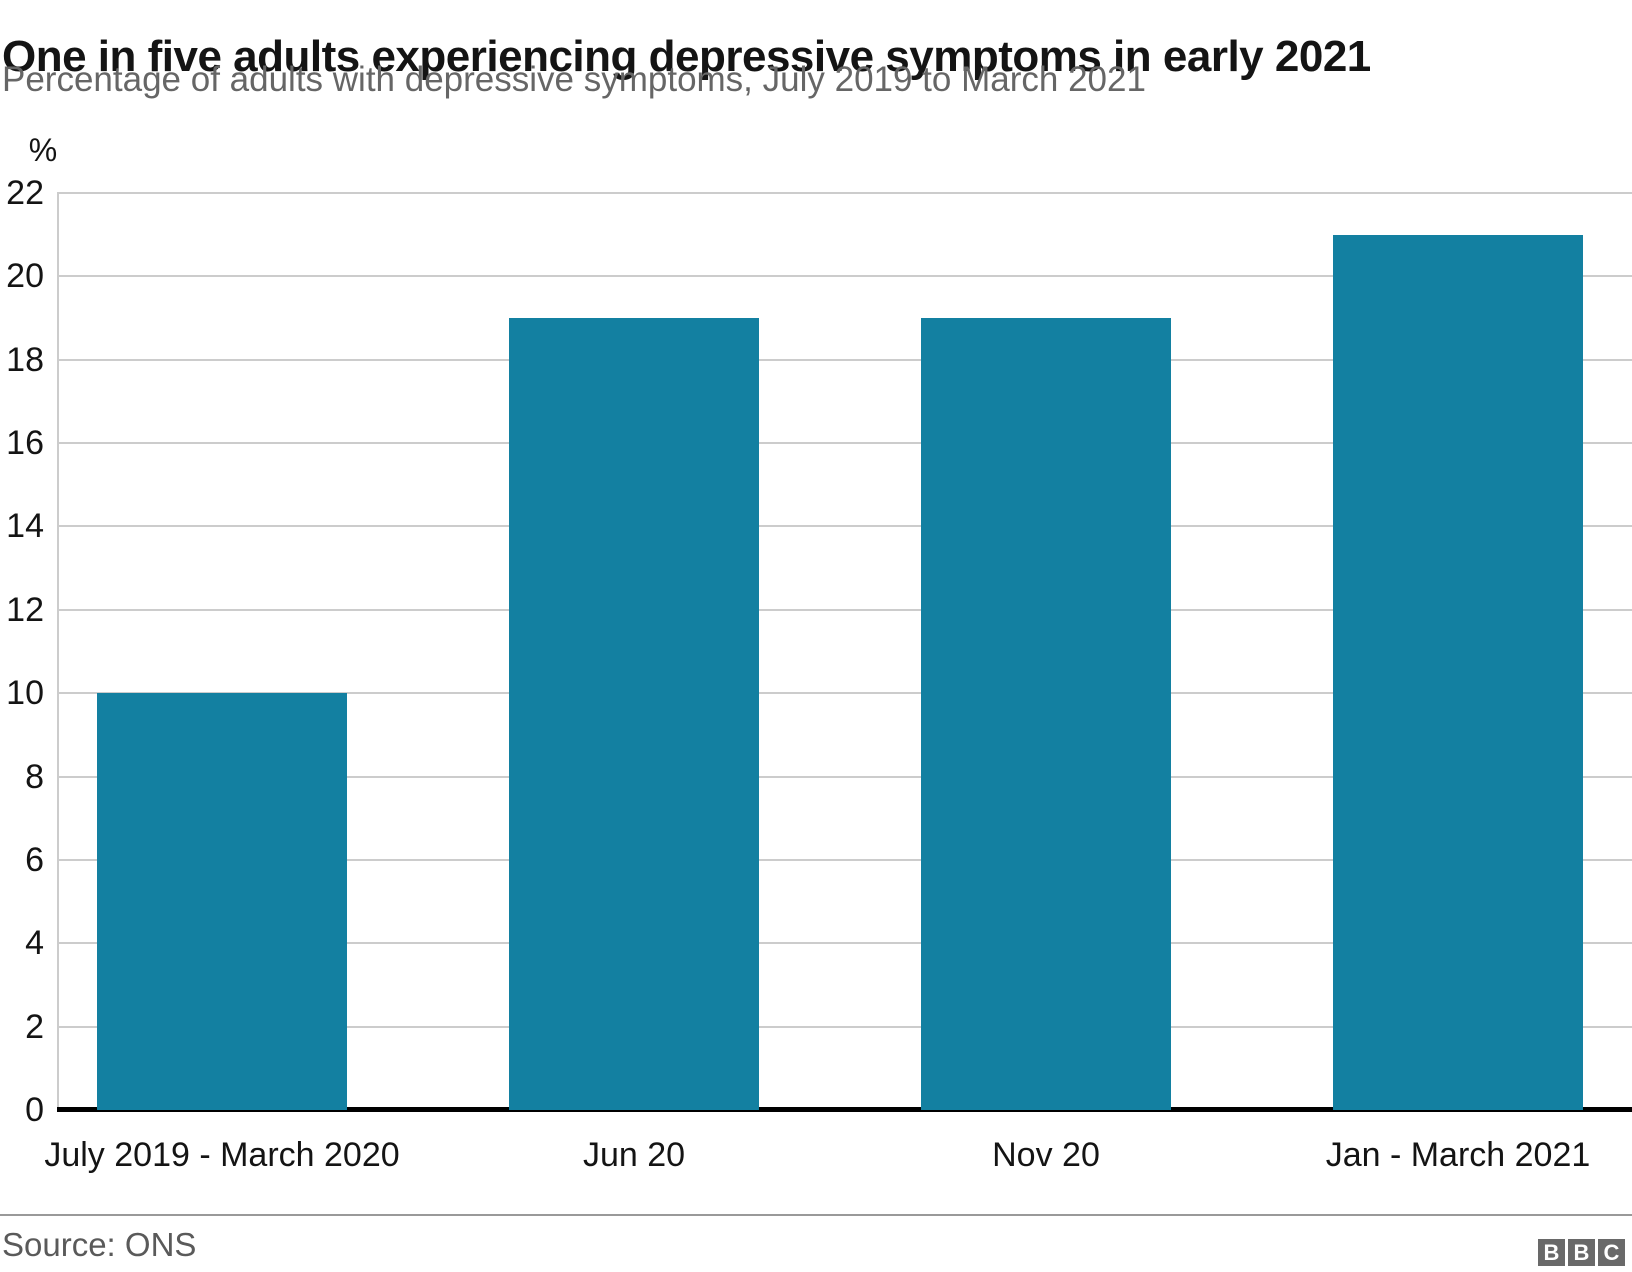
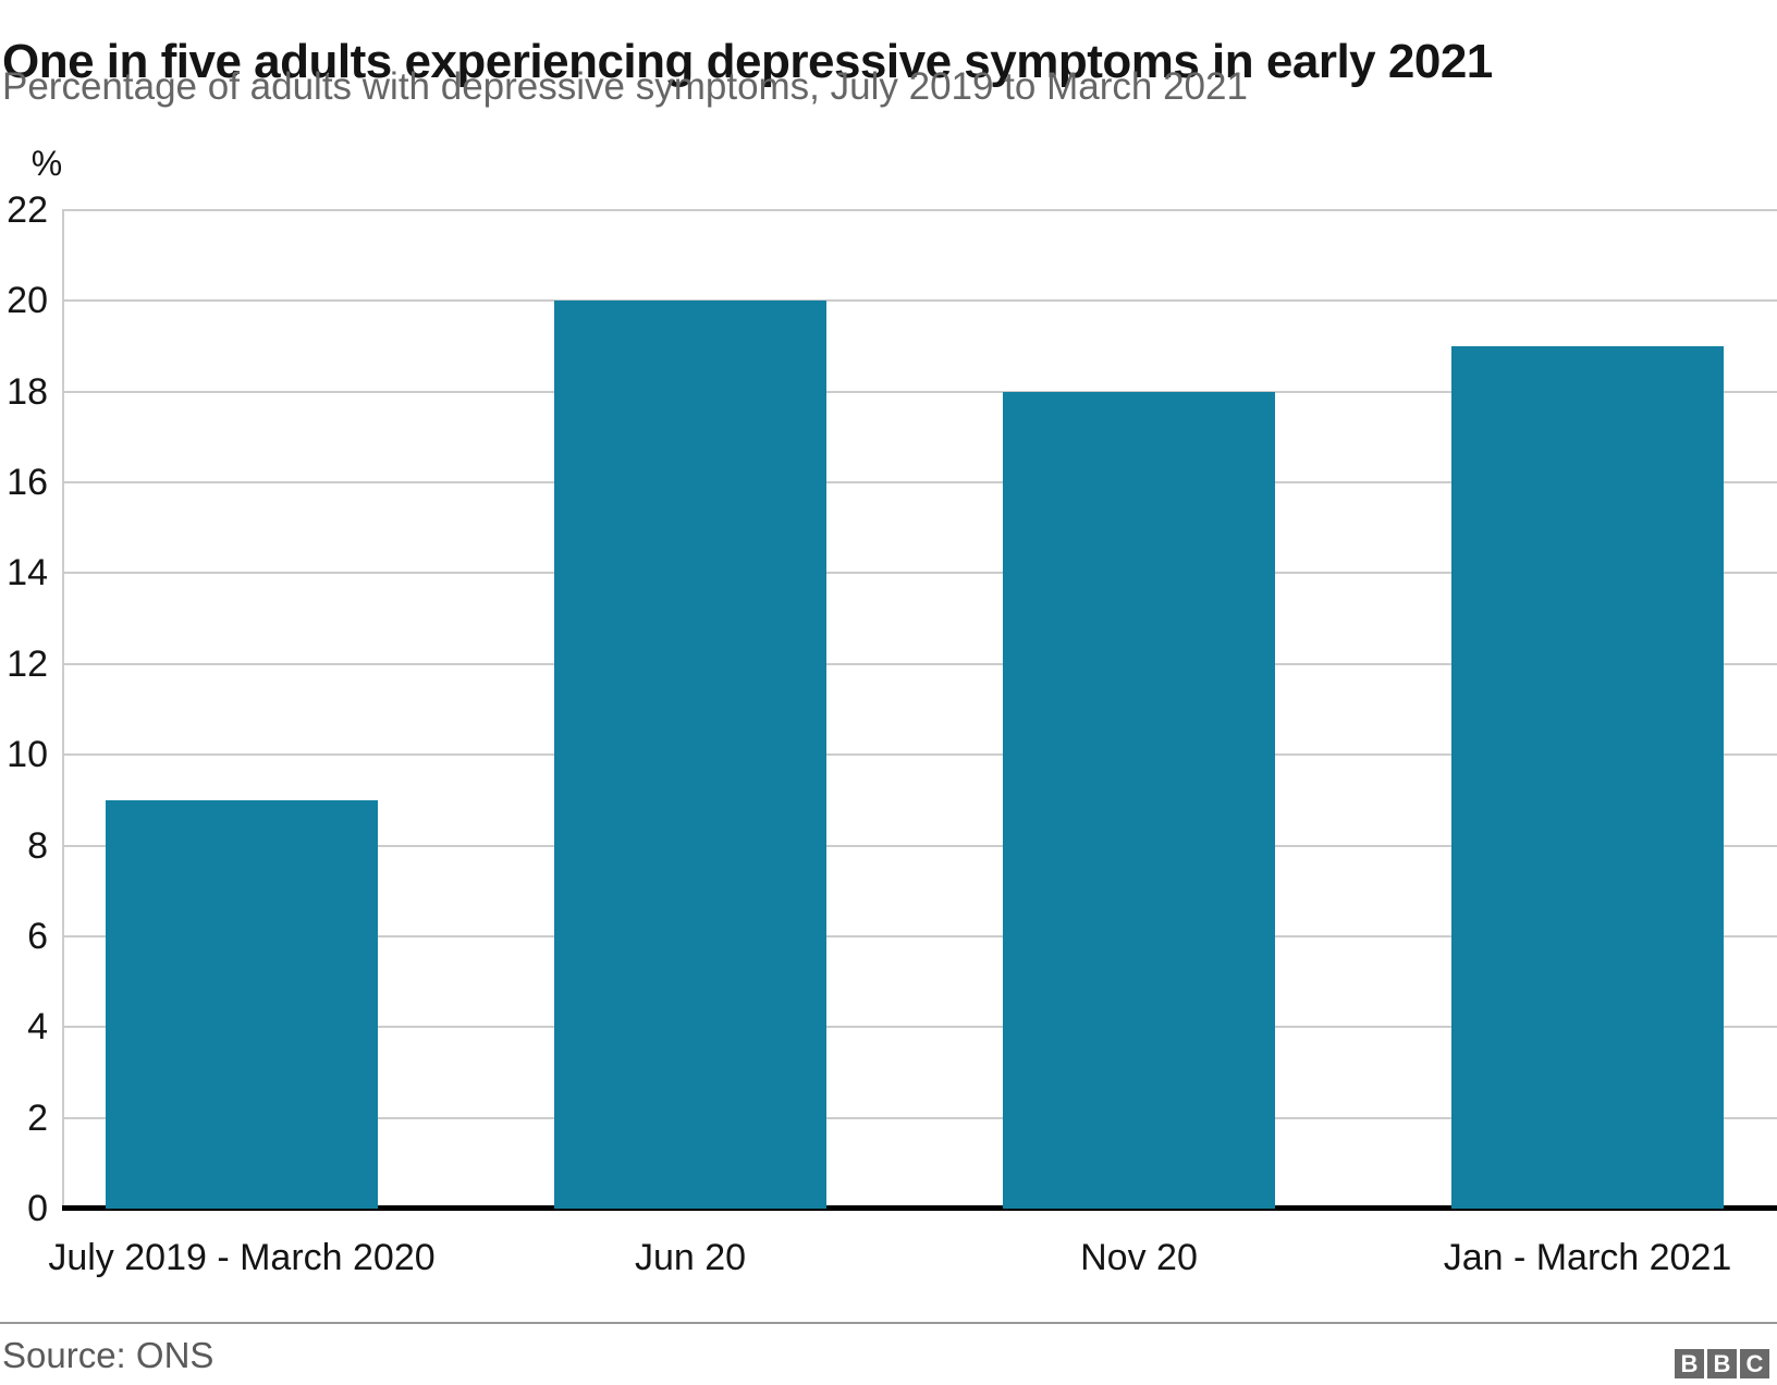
July 2019 - March 2020: 10 -> 9
Jun 20: 19 -> 20
Nov 20: 19 -> 18
Jan - March 2021: 21 -> 19
